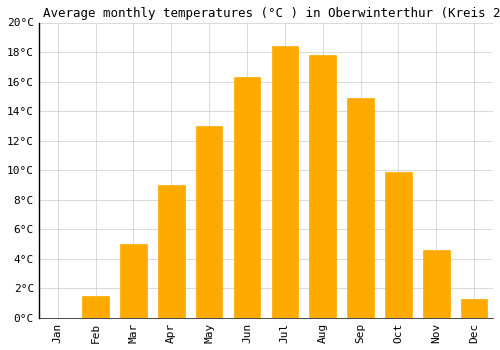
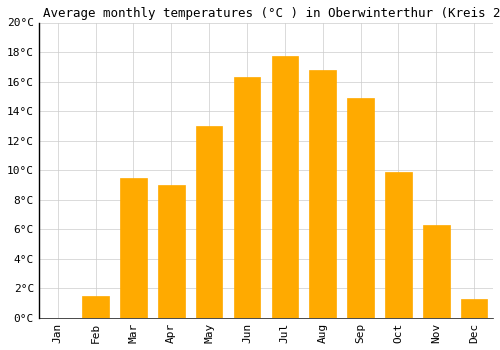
Mar: 5.0°C -> 9.5°C
Jul: 18.4°C -> 17.7°C
Aug: 17.8°C -> 16.8°C
Nov: 4.6°C -> 6.3°C
